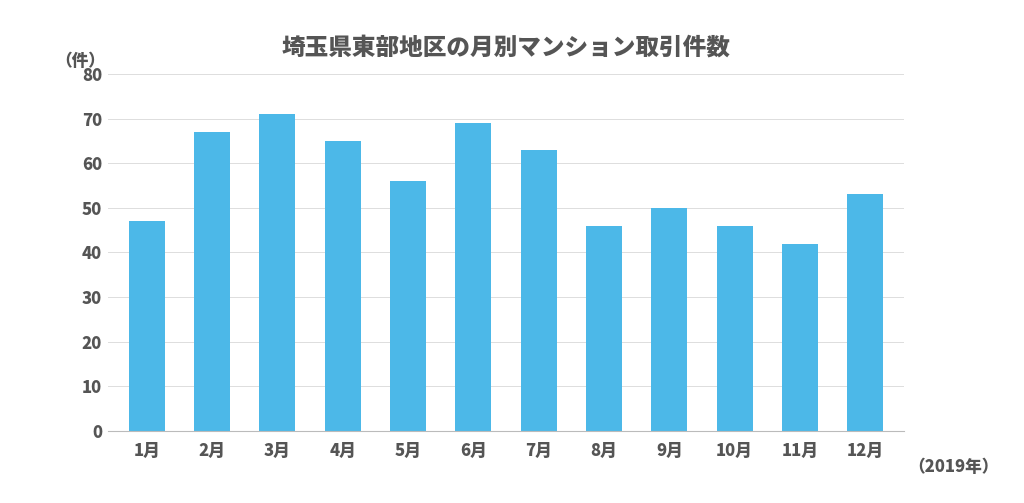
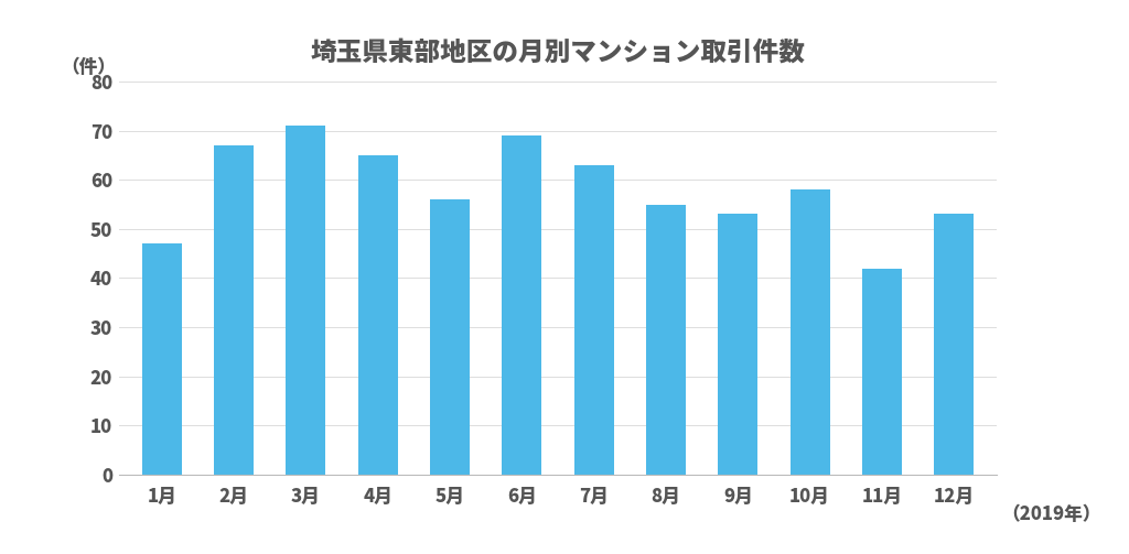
8月: 46 -> 55
9月: 50 -> 53
10月: 46 -> 58
